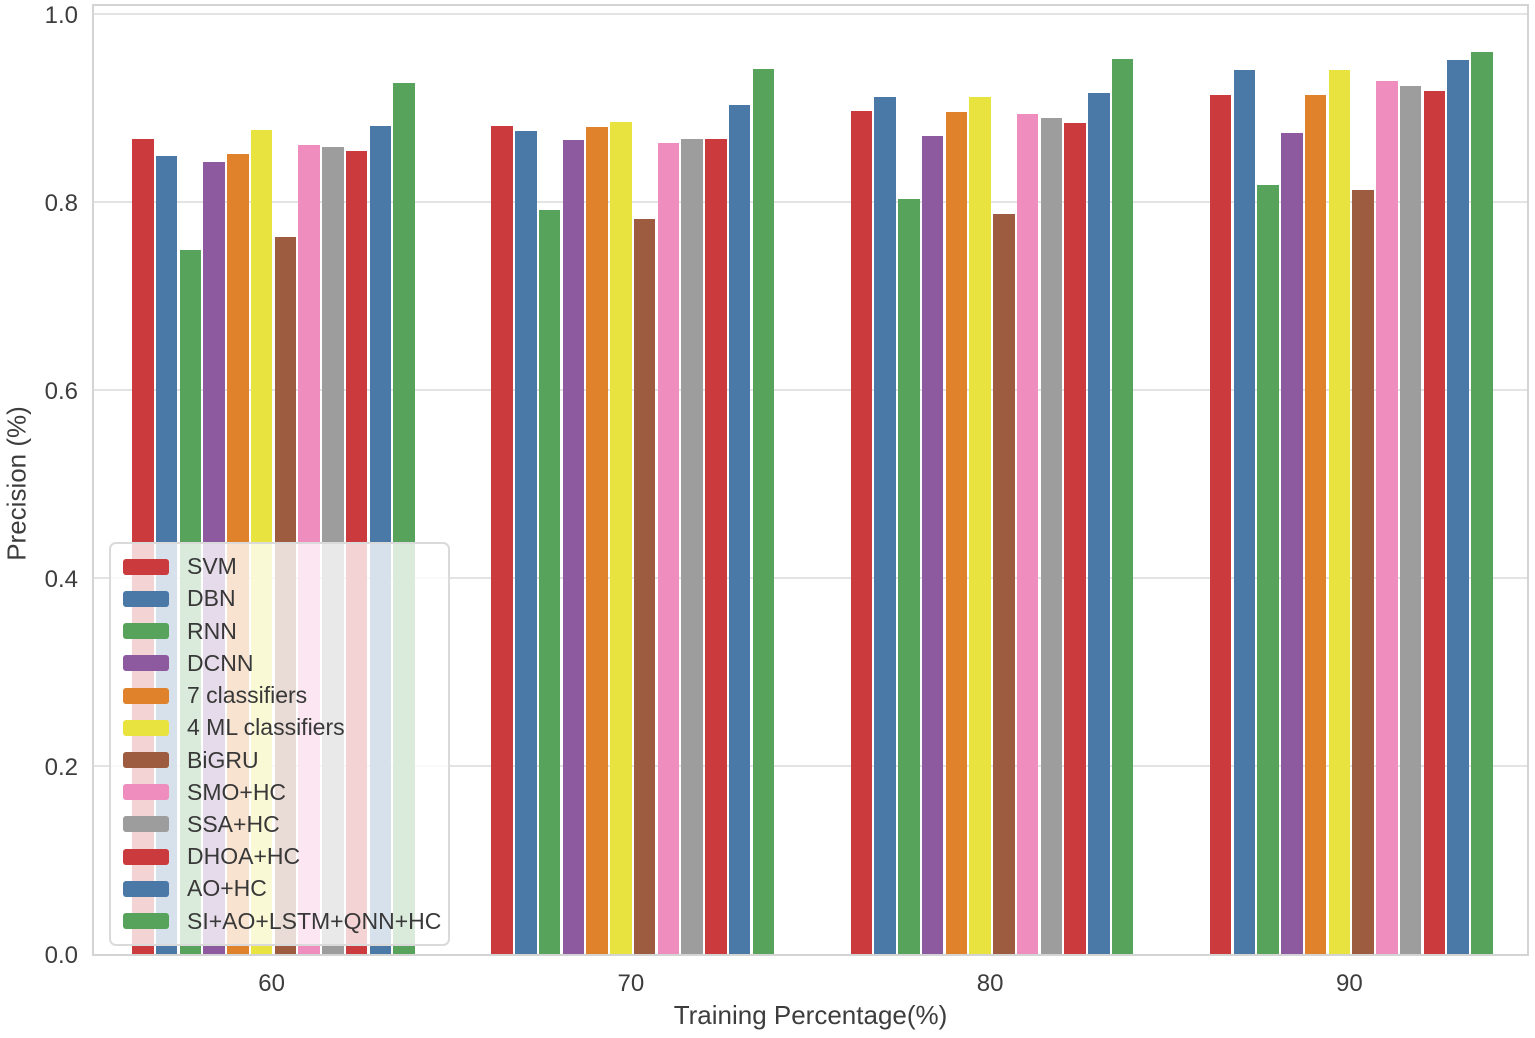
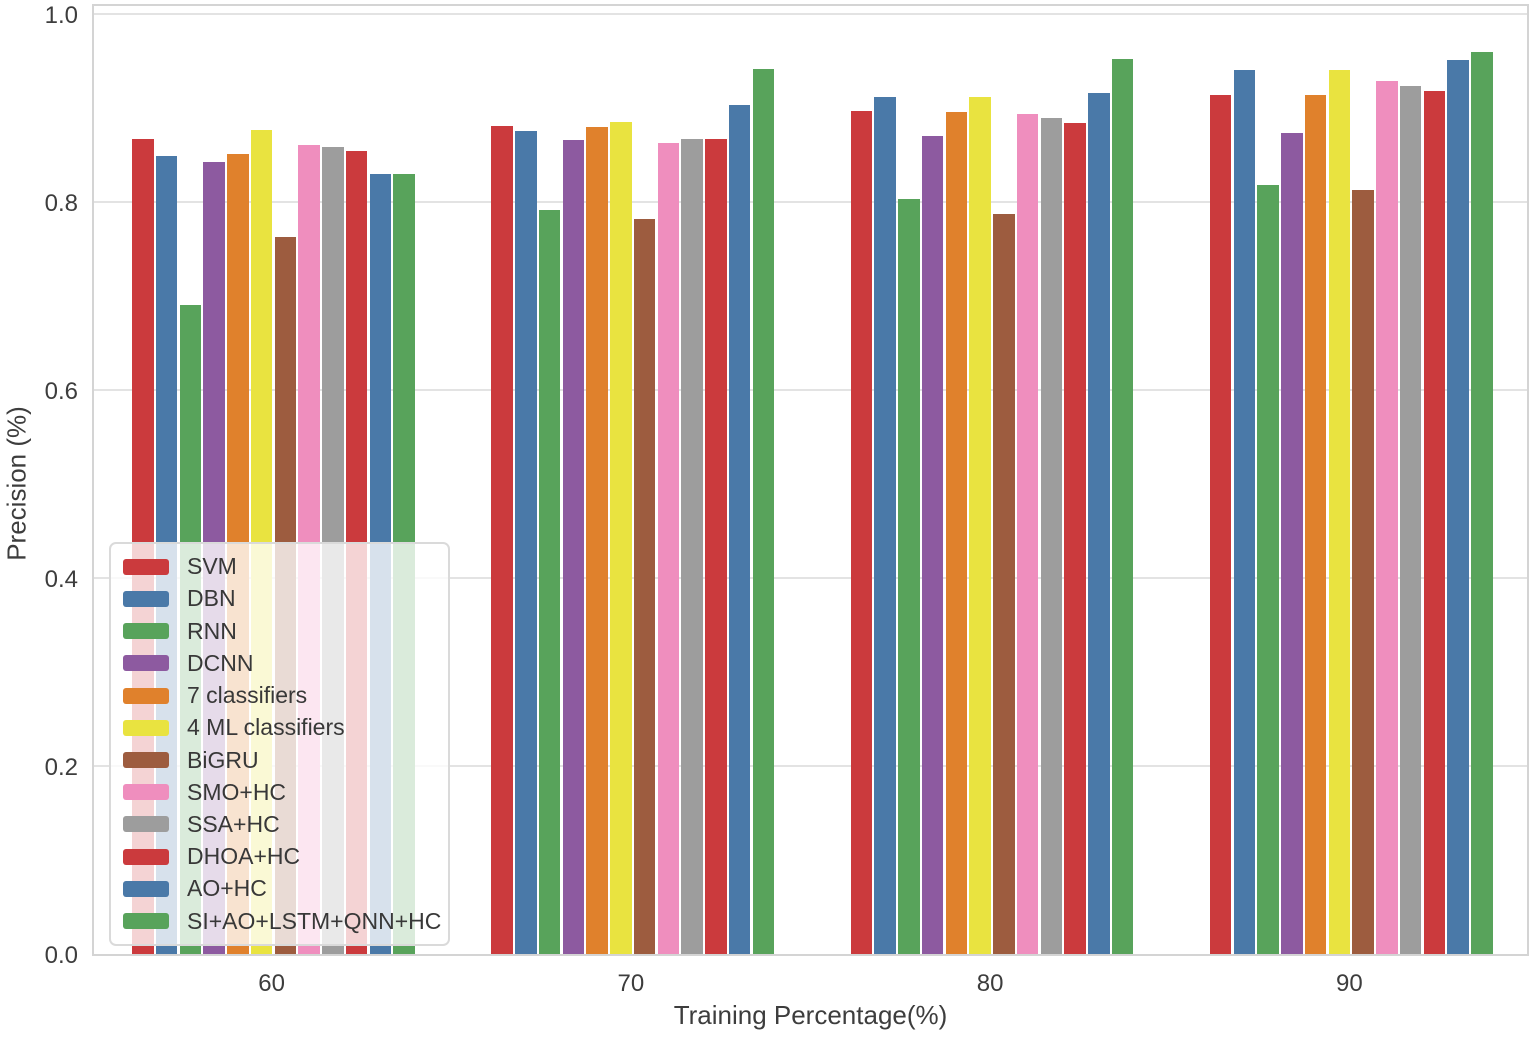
RNN/60: 0.75 -> 0.69
AO+HC/60: 0.88 -> 0.83
SI+AO+LSTM+QNN+HC/60: 0.93 -> 0.83
